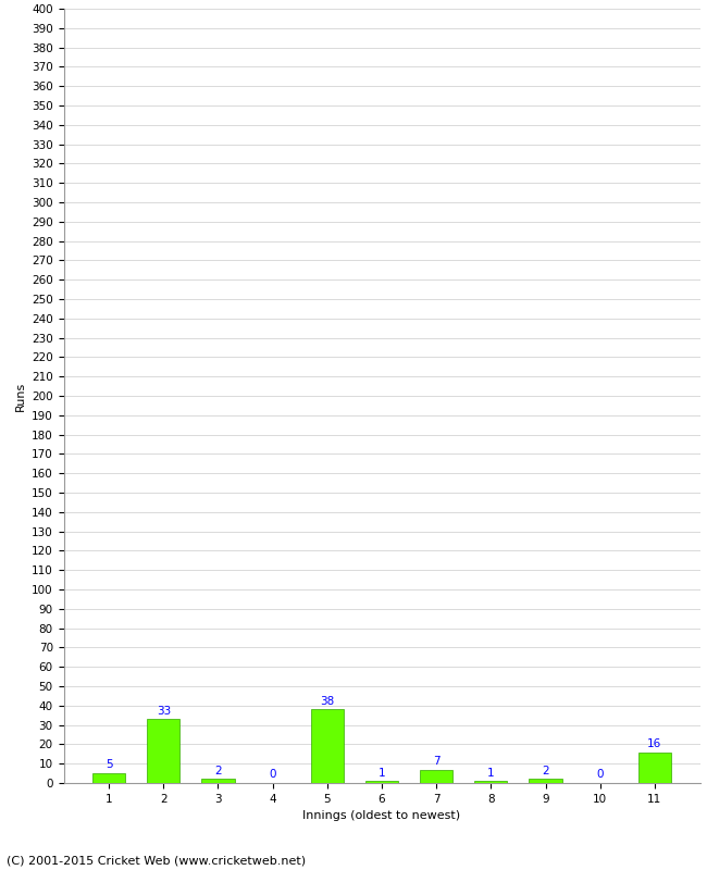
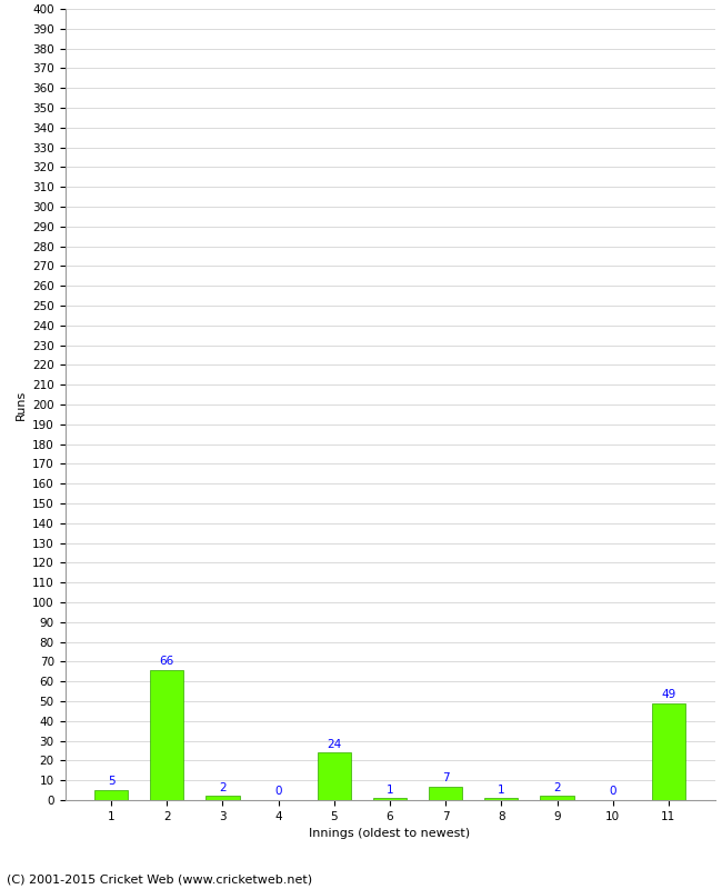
2: 33 -> 66
5: 38 -> 24
11: 16 -> 49
